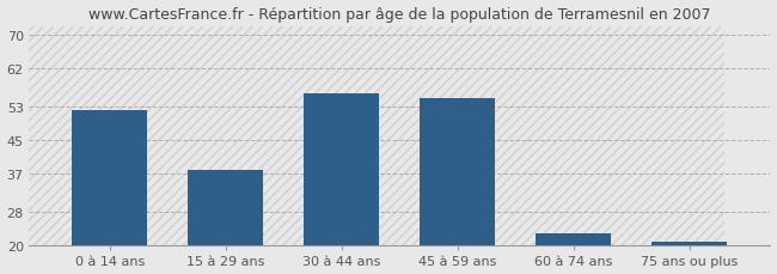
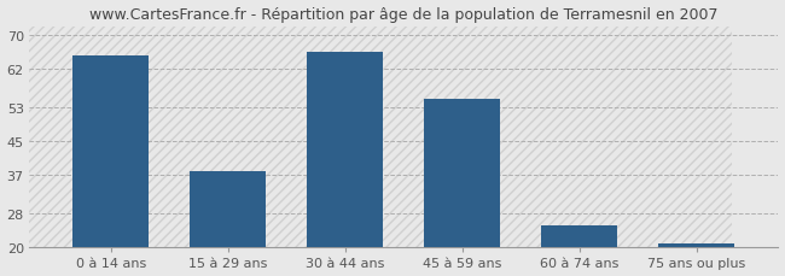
0 à 14 ans: 52 -> 65
30 à 44 ans: 56 -> 66
60 à 74 ans: 23 -> 25
